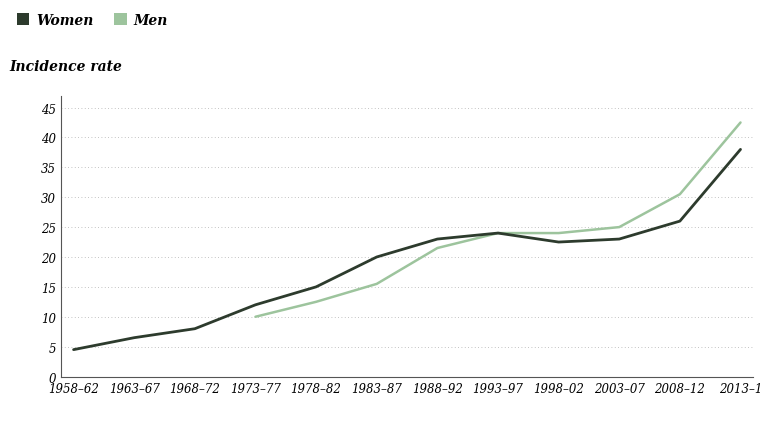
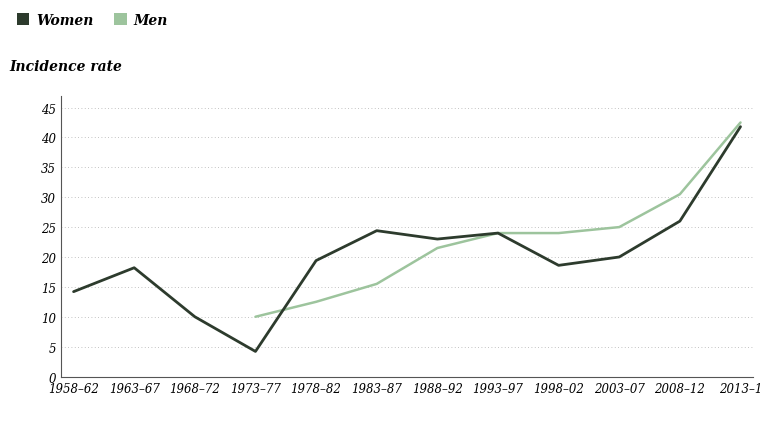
Women/1958–62: 4.5 -> 14.2
Women/1963–67: 6.5 -> 18.2
Women/1968–72: 8.0 -> 10.0
Women/1973–77: 12.0 -> 4.2
Women/1978–82: 15.0 -> 19.4
Women/1983–87: 20.0 -> 24.4
Women/1998–02: 22.5 -> 18.6
Women/2003–07: 23.0 -> 20.0
Women/2013–1: 38.0 -> 41.8
